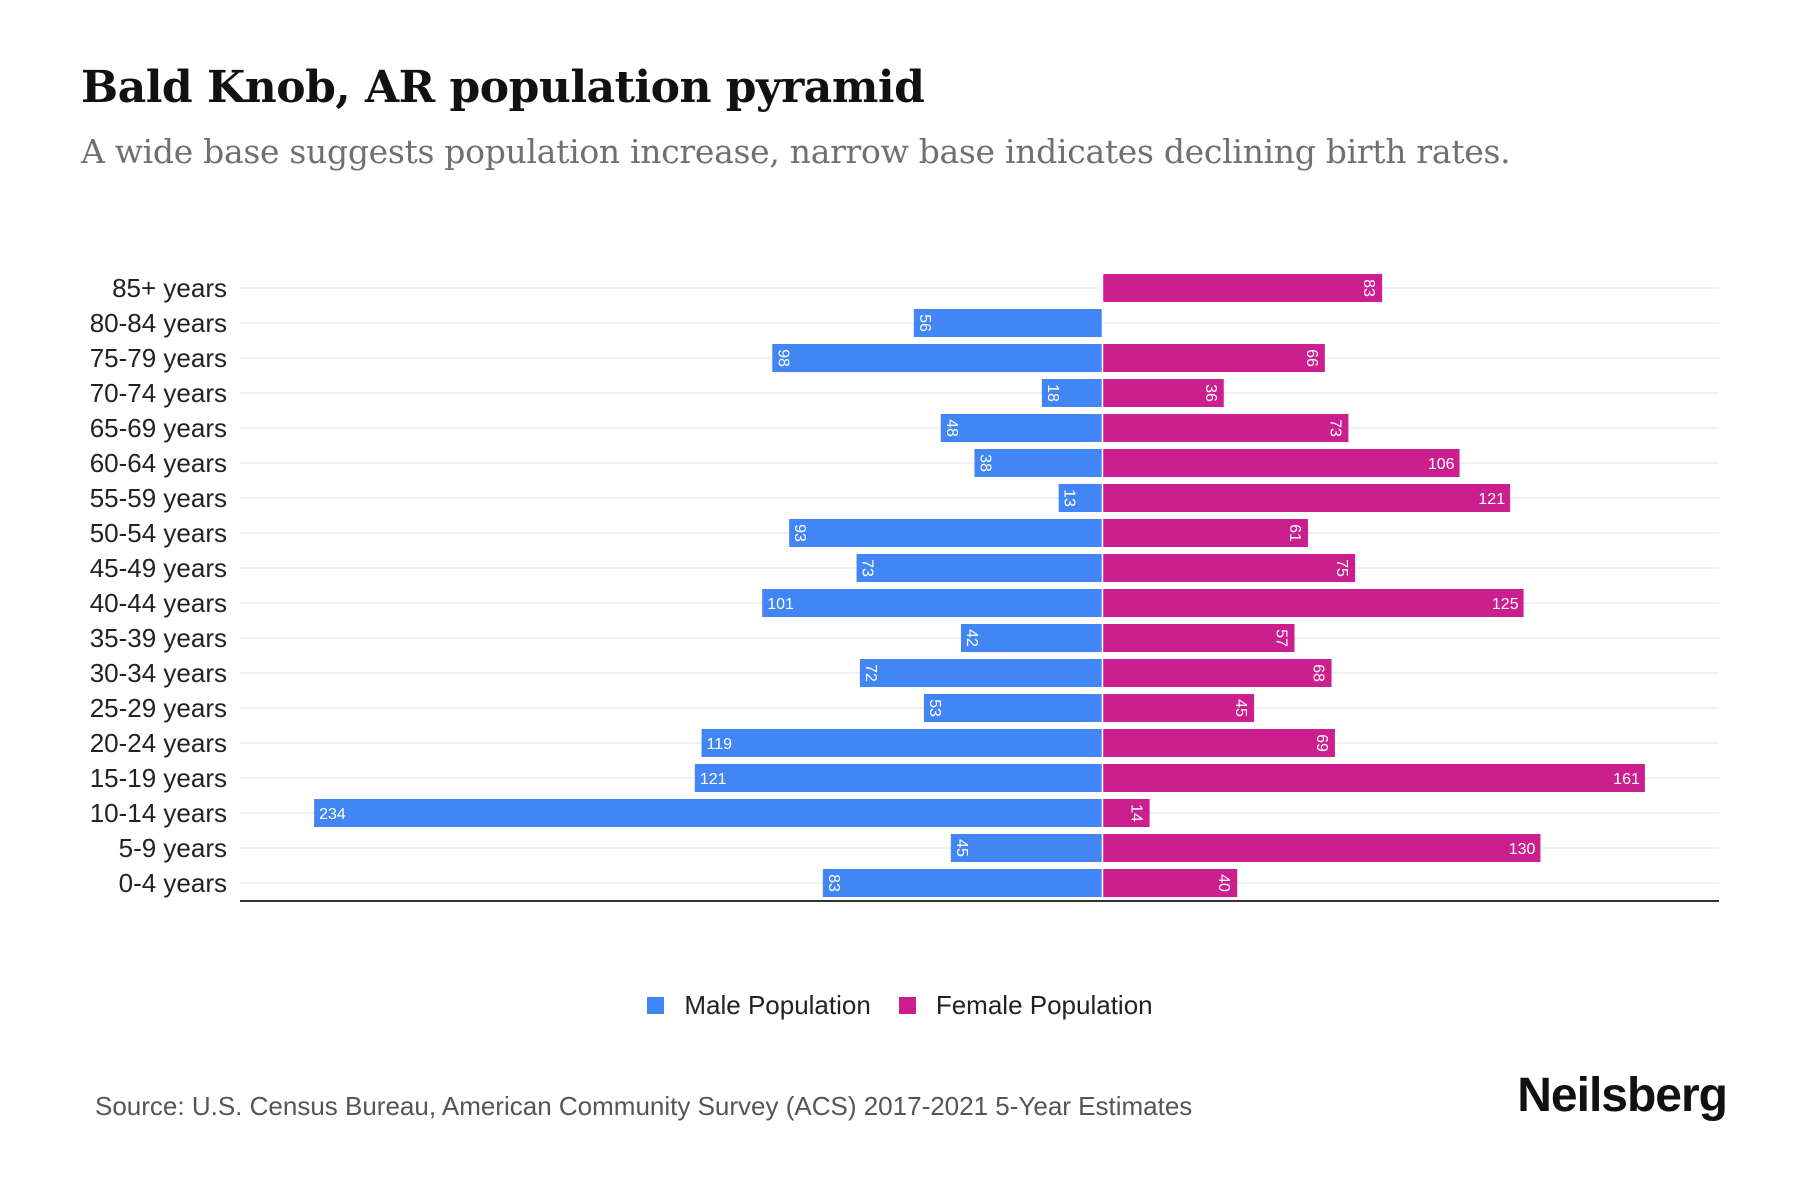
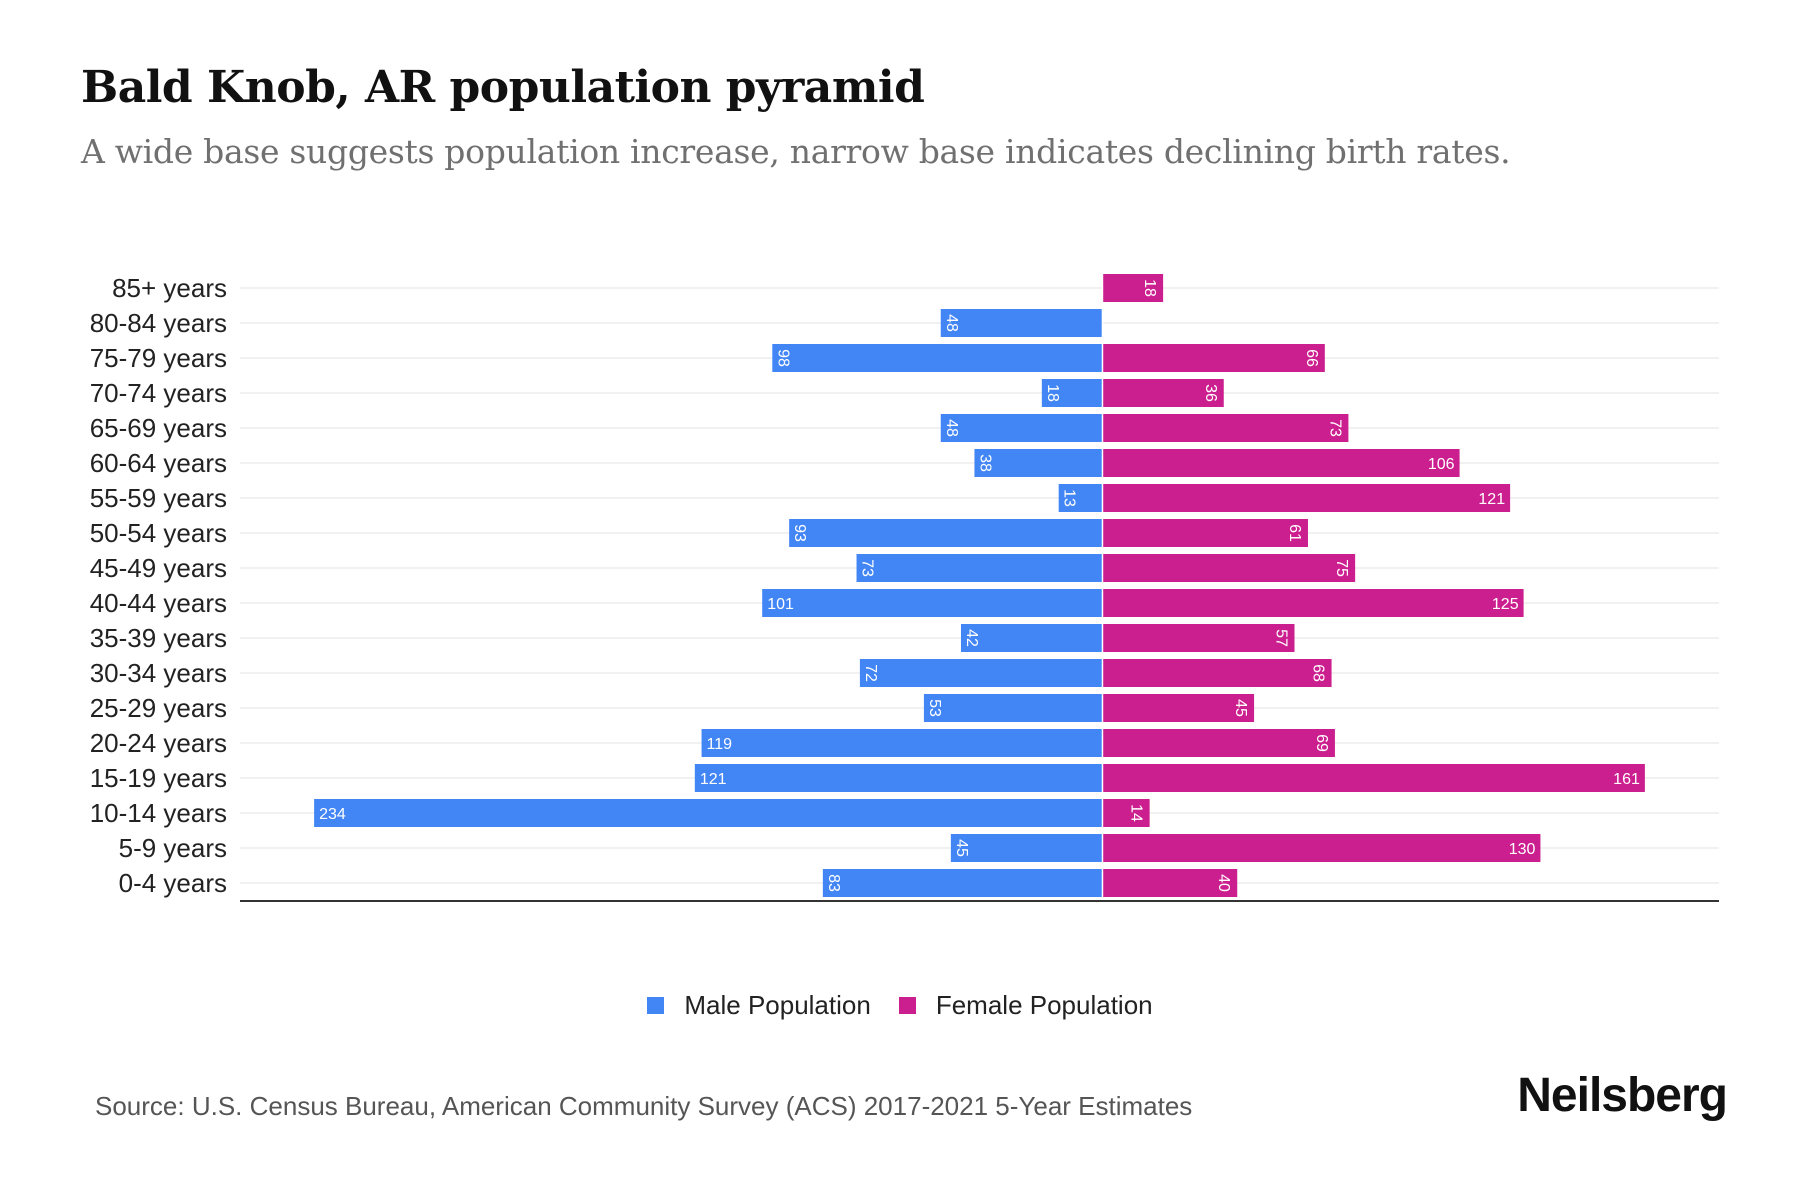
Female Population/85+ years: 83 -> 18
Male Population/80-84 years: 56 -> 48
